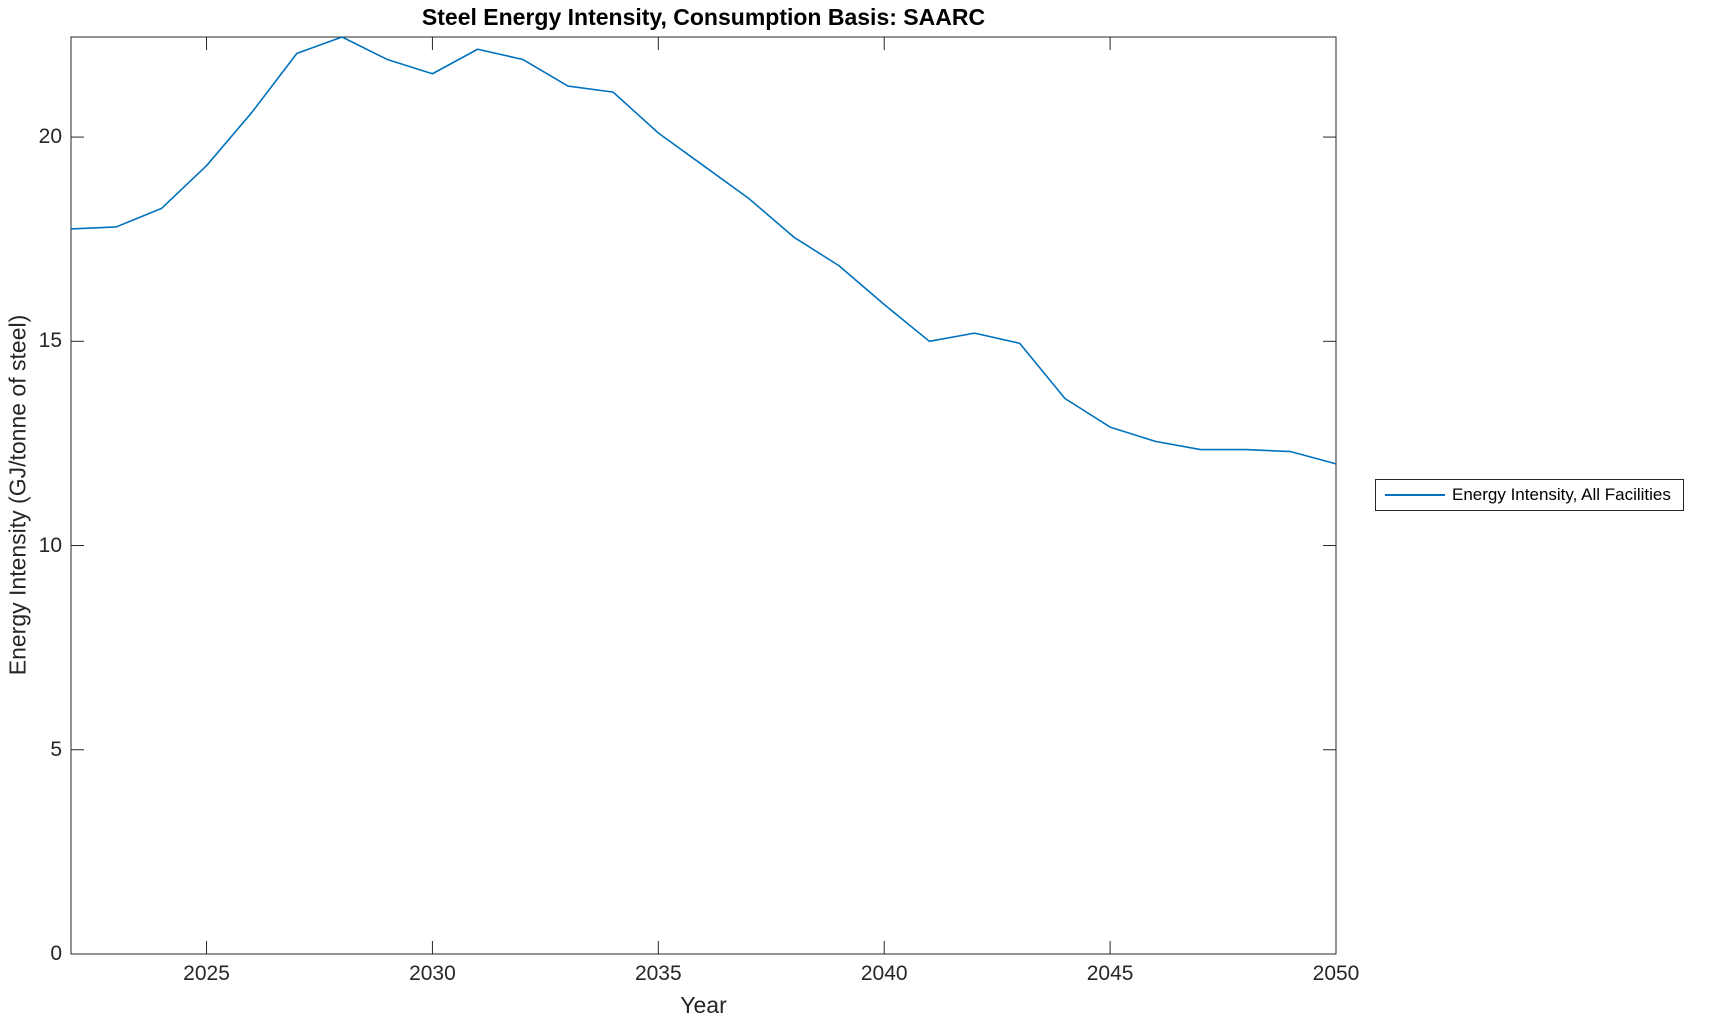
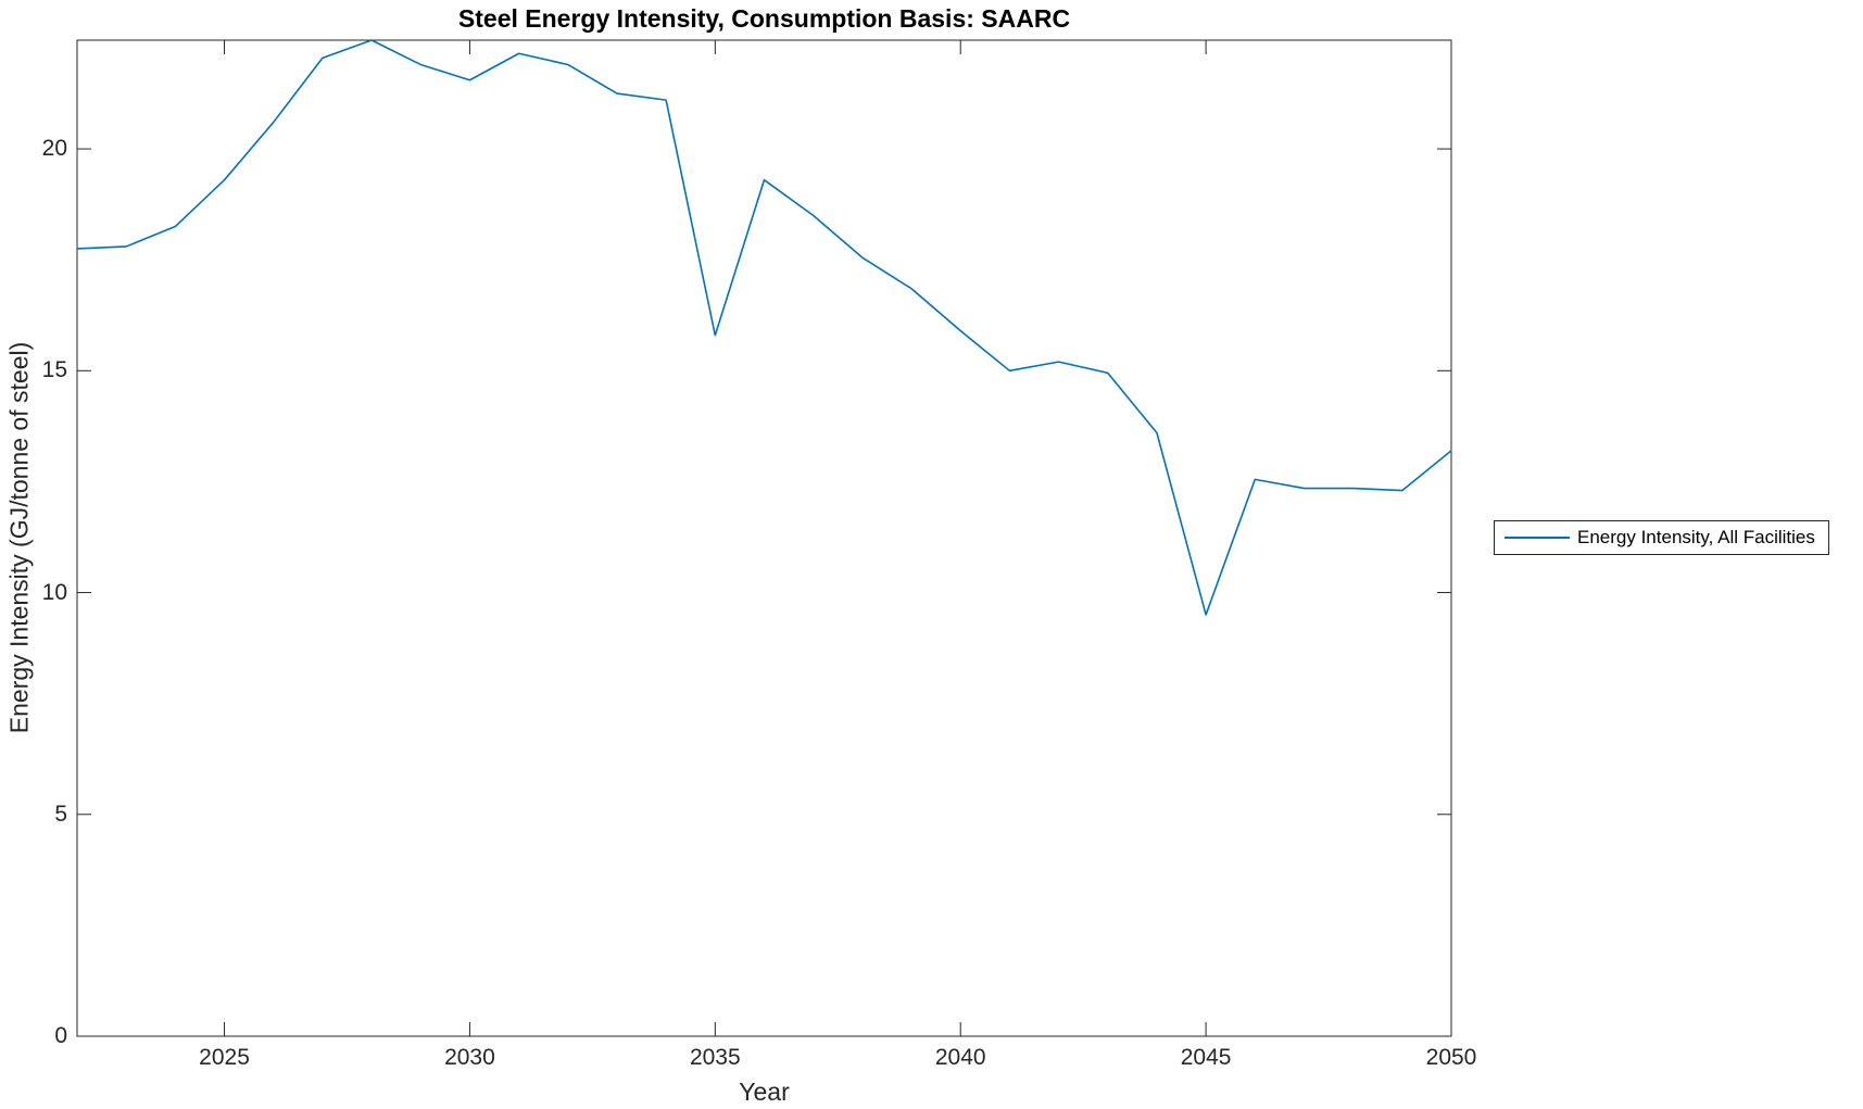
2035: 20.1 -> 15.8
2045: 12.9 -> 9.5
2050: 12.0 -> 13.2
